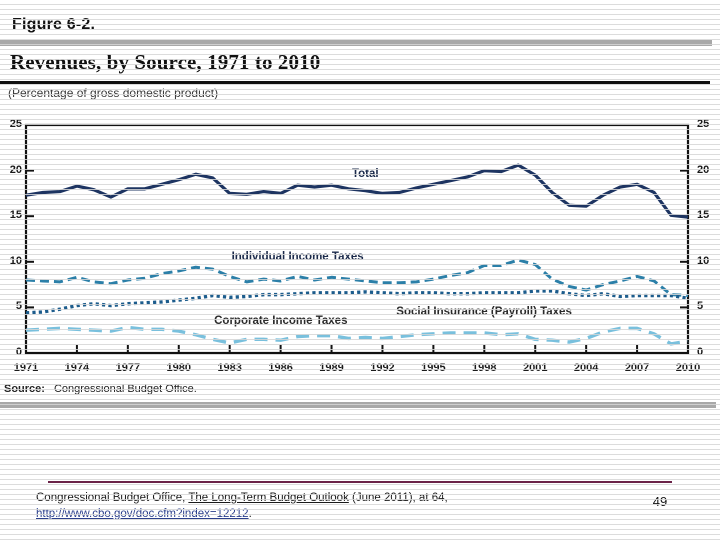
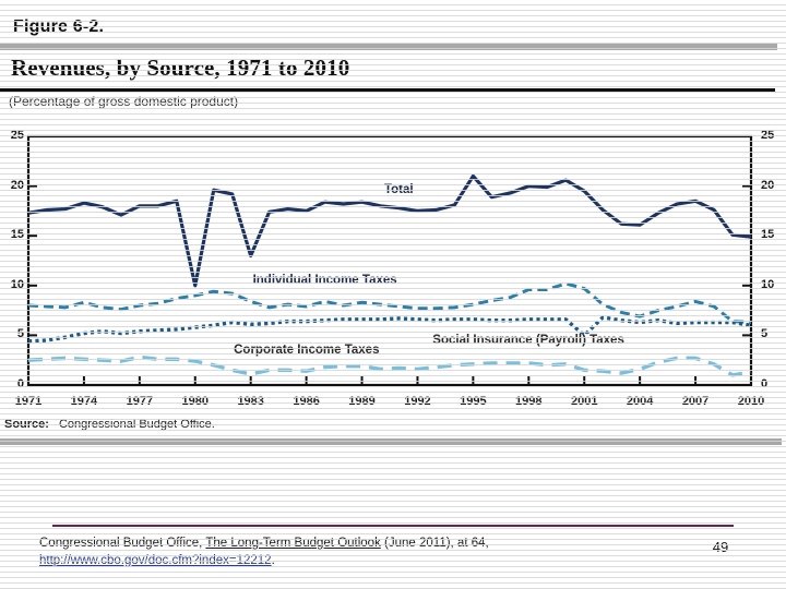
Total/1980: 19 -> 10
Total/1983: 18 -> 13
Total/1995: 18 -> 21
Social Insurance (Payroll) Taxes/2001: 7 -> 5
